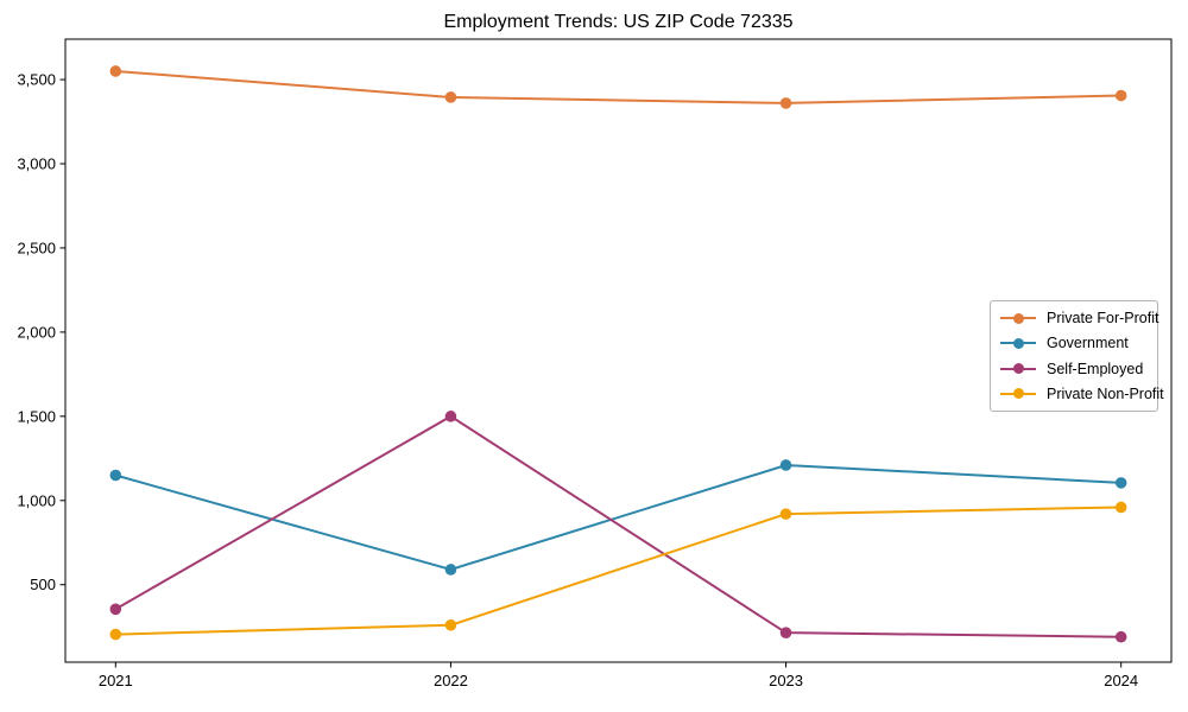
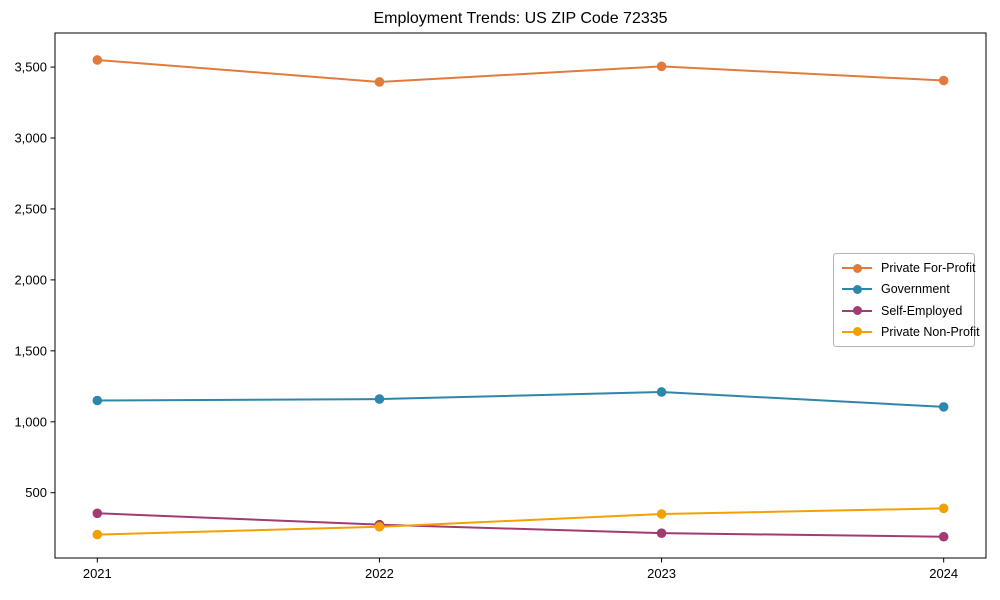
Government/2022: 590 -> 1160
Self-Employed/2022: 1500 -> 280
Private For-Profit/2023: 3360 -> 3500
Private Non-Profit/2023: 920 -> 350
Private Non-Profit/2024: 960 -> 390
